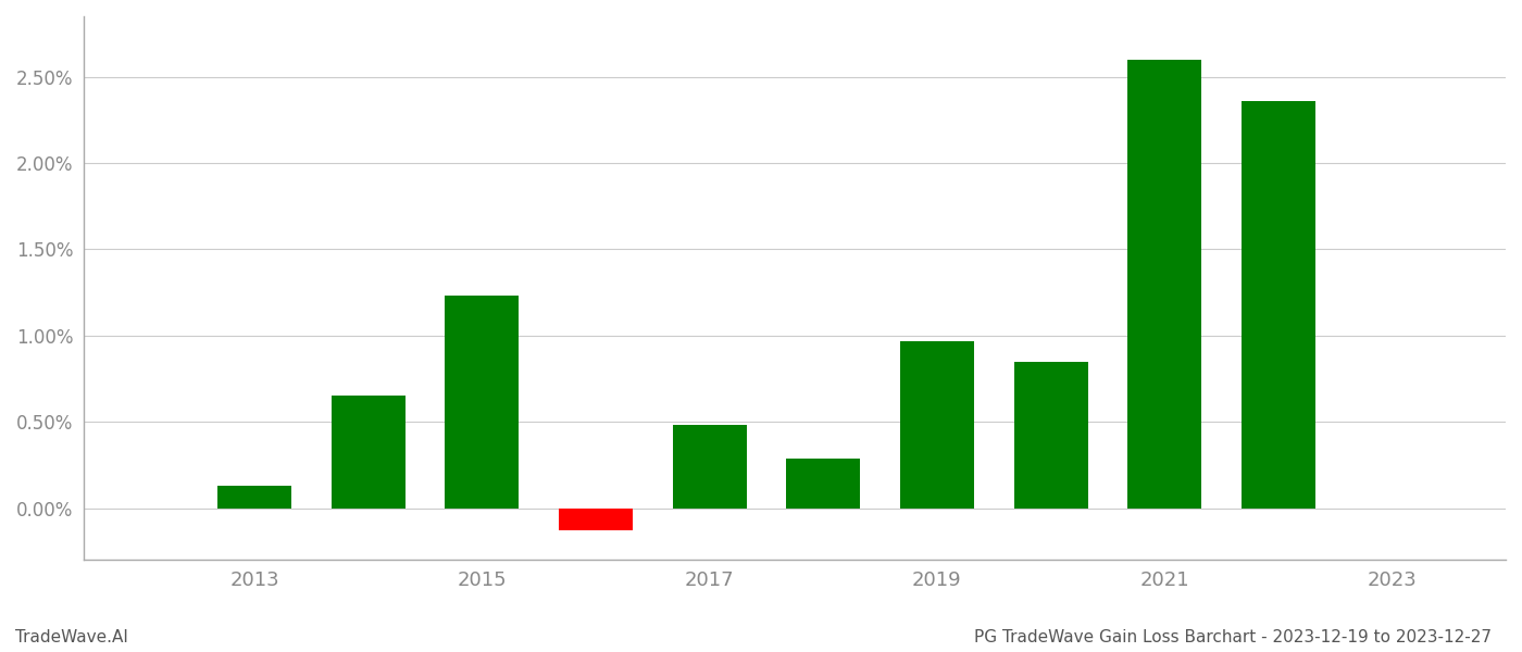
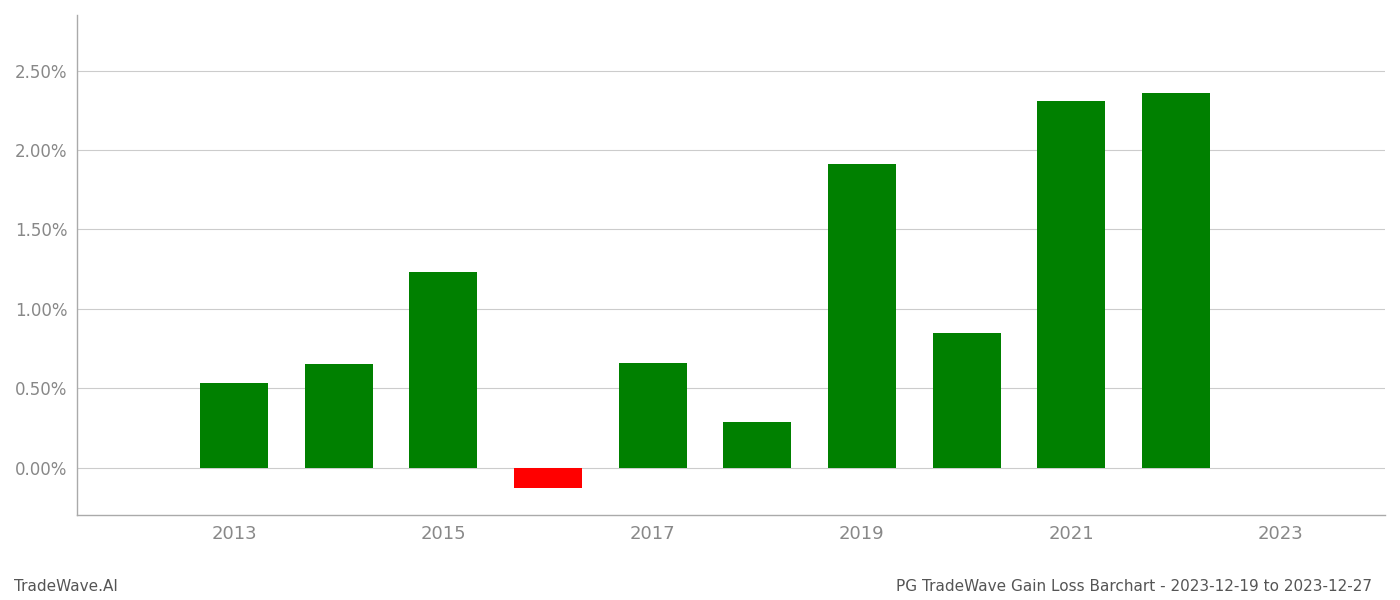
2013: 0.13% -> 0.53%
2017: 0.48% -> 0.66%
2019: 0.97% -> 1.91%
2021: 2.60% -> 2.31%
